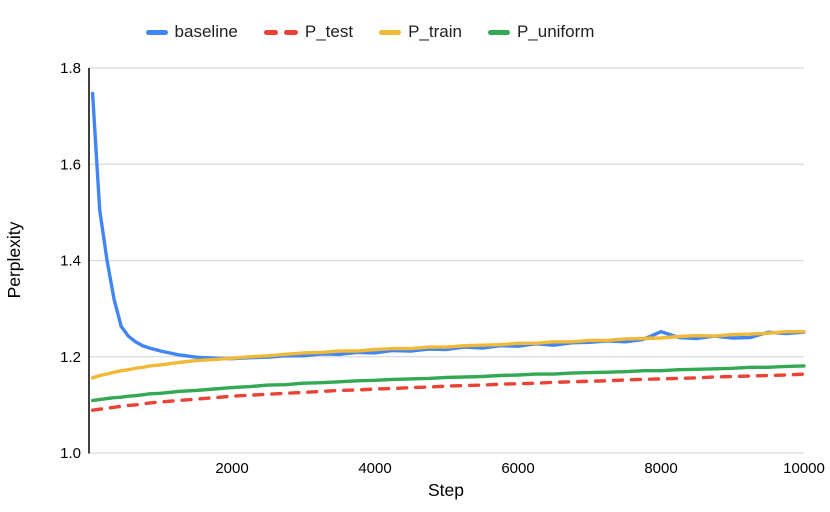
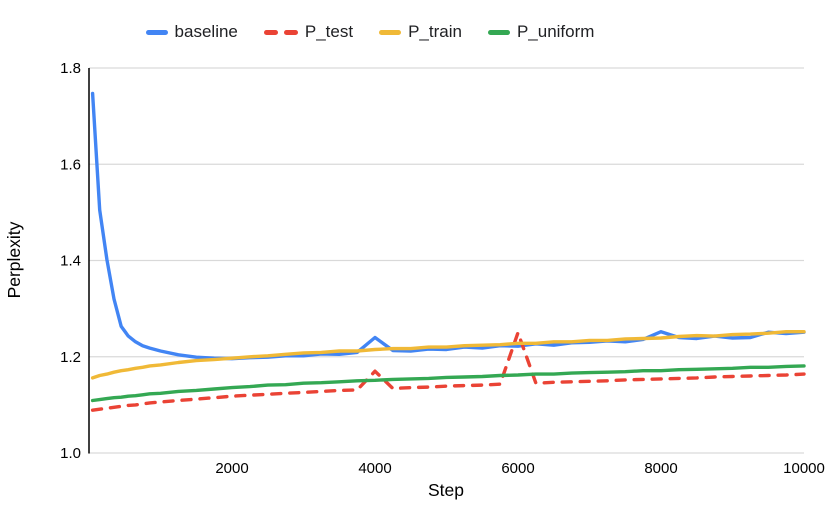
baseline/4000: 1.21 -> 1.24
P_test/4000: 1.13 -> 1.17
P_test/6000: 1.14 -> 1.25
